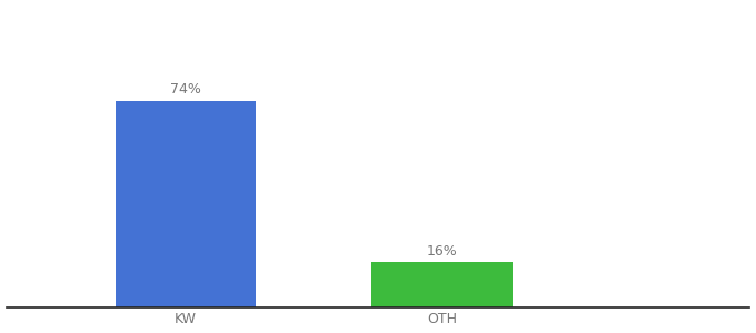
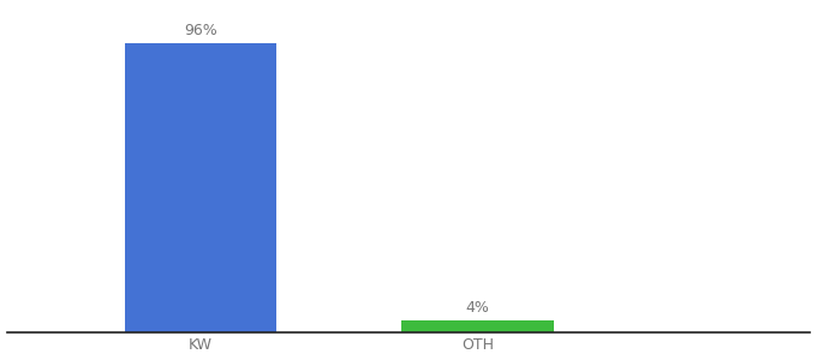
KW: 74% -> 96%
OTH: 16% -> 4%
